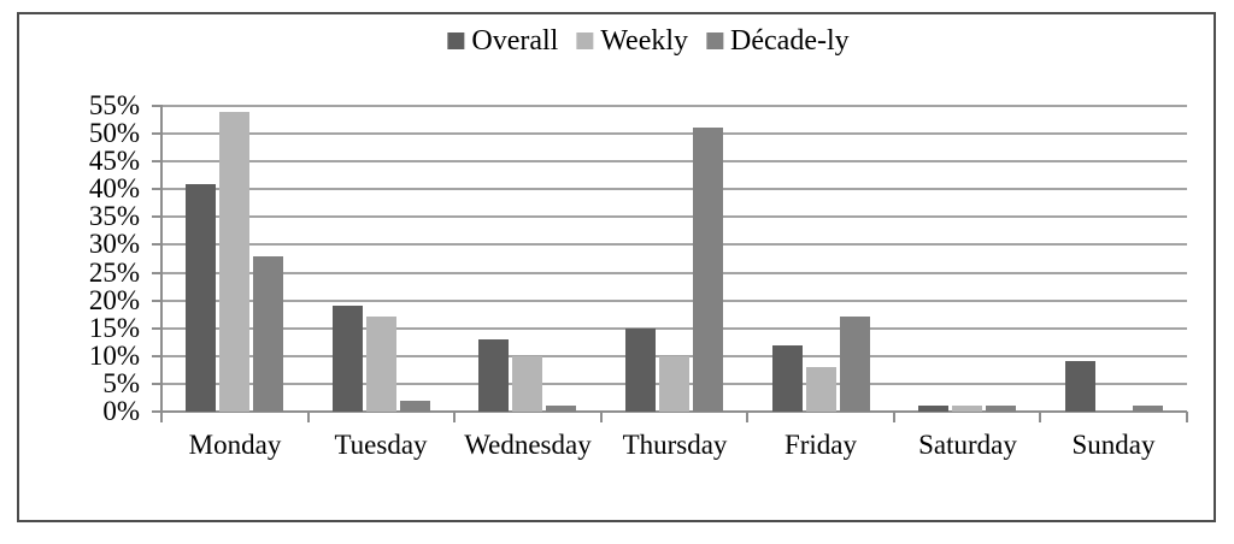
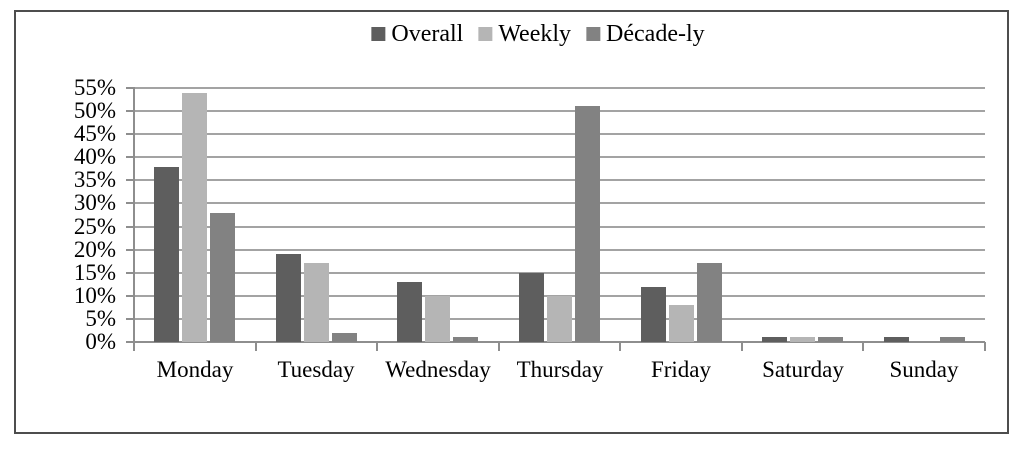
Overall/Monday: 41% -> 38%
Overall/Sunday: 9% -> 1%
